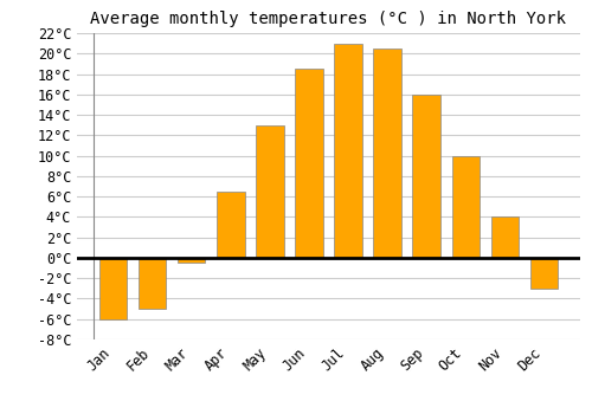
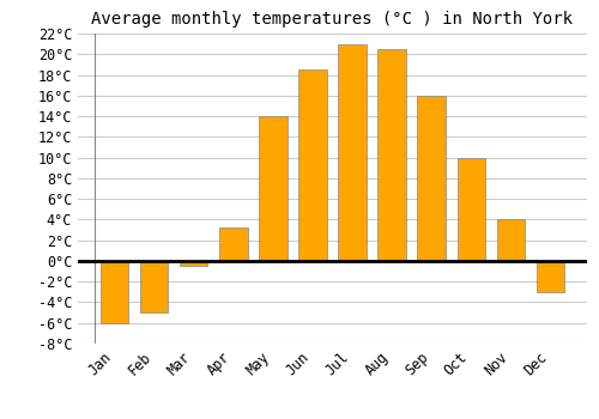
Apr: 6.5°C -> 3.2°C
May: 13.0°C -> 14.0°C
